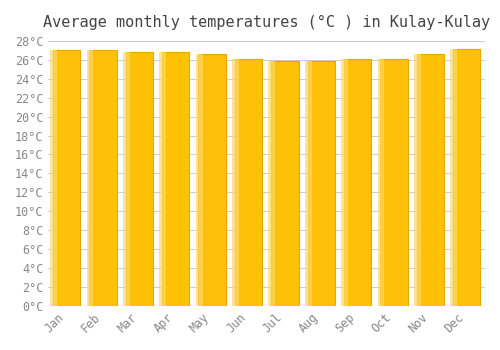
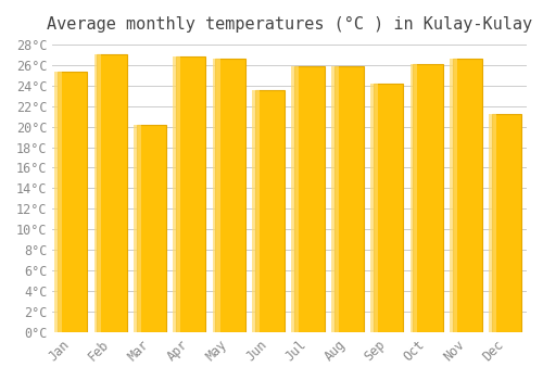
Jan: 27.0°C -> 25.4°C
Mar: 26.8°C -> 20.2°C
Jun: 26.1°C -> 23.6°C
Sep: 26.1°C -> 24.2°C
Dec: 27.1°C -> 21.2°C
